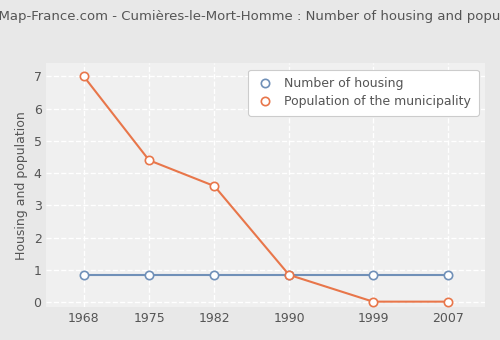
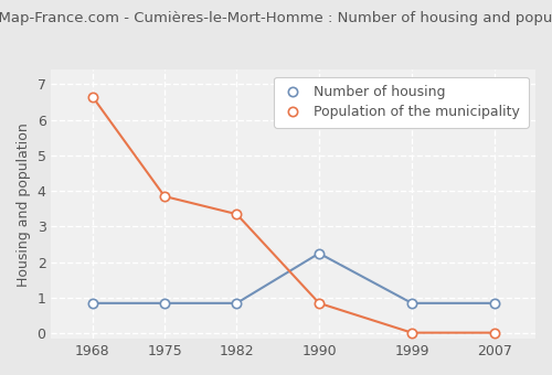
Population of the municipality/1968: 7.00 -> 6.65
Population of the municipality/1975: 4.40 -> 3.85
Population of the municipality/1982: 3.60 -> 3.35
Number of housing/1990: 0.85 -> 2.25
